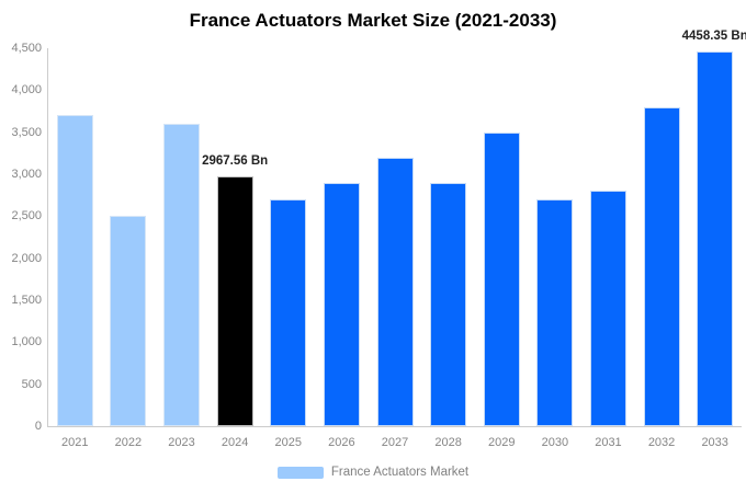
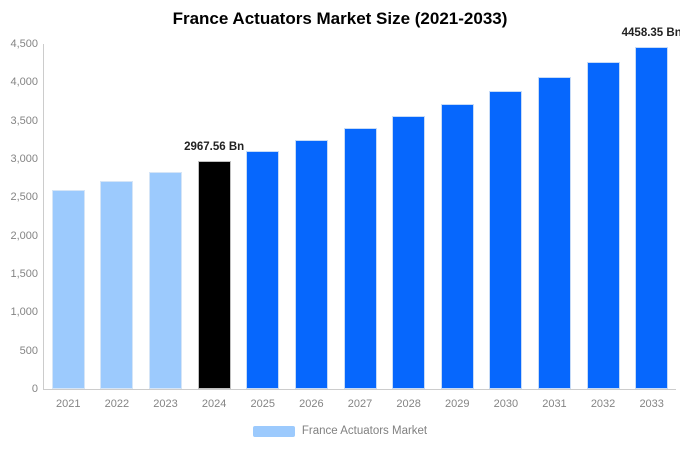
2021: 3700 -> 2600
2022: 2500 -> 2700
2023: 3600 -> 2800
2025: 2700 -> 3100
2026: 2900 -> 3200
2027: 3200 -> 3400
2028: 2900 -> 3600
2029: 3500 -> 3700
2030: 2700 -> 3900
2031: 2800 -> 4100
2032: 3800 -> 4300
